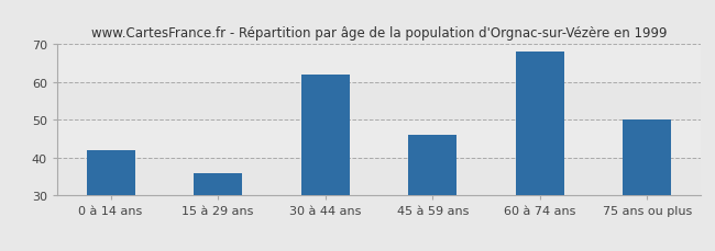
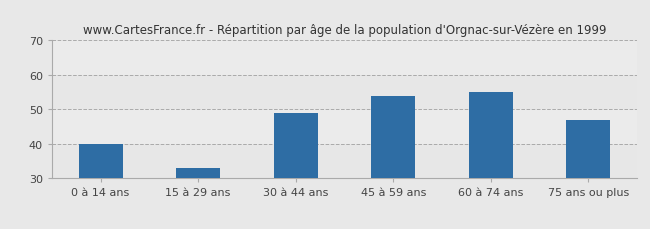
0 à 14 ans: 42 -> 40
15 à 29 ans: 36 -> 33
30 à 44 ans: 62 -> 49
45 à 59 ans: 46 -> 54
60 à 74 ans: 68 -> 55
75 ans ou plus: 50 -> 47
